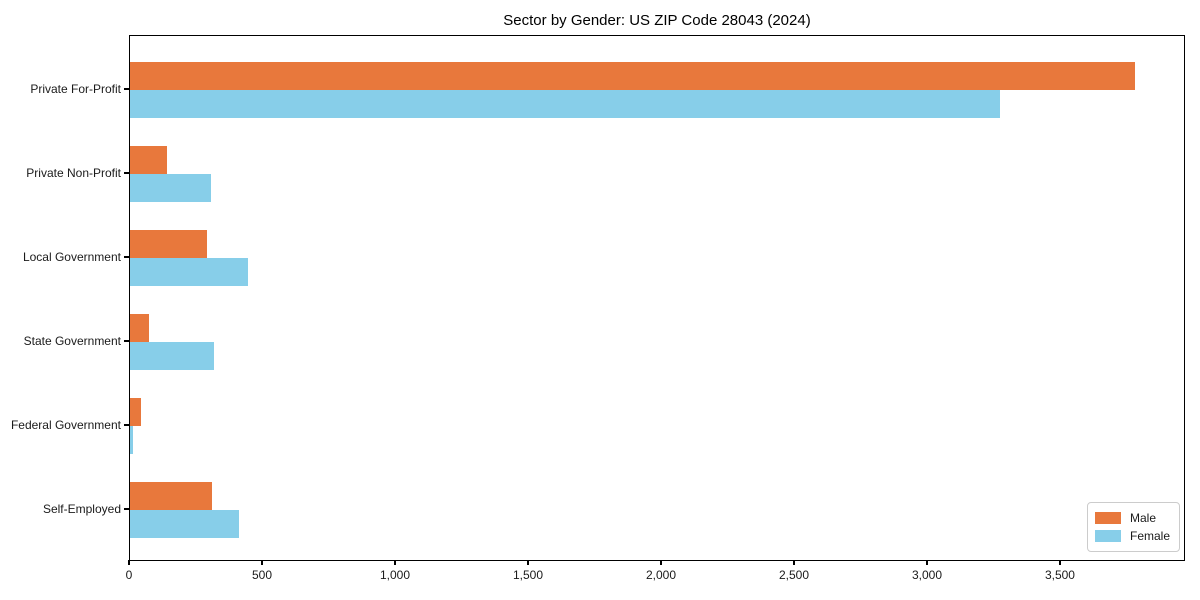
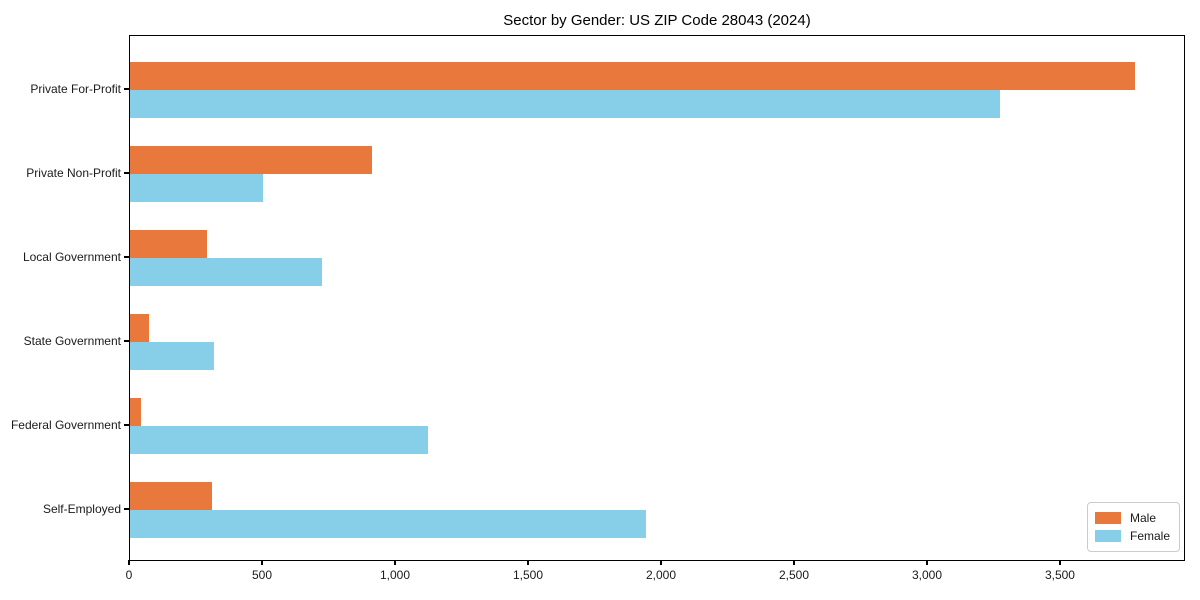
Male/Private Non-Profit: 140 -> 910
Female/Private Non-Profit: 300 -> 500
Female/Local Government: 440 -> 720
Female/Federal Government: 10 -> 1120
Female/Self-Employed: 410 -> 1940
